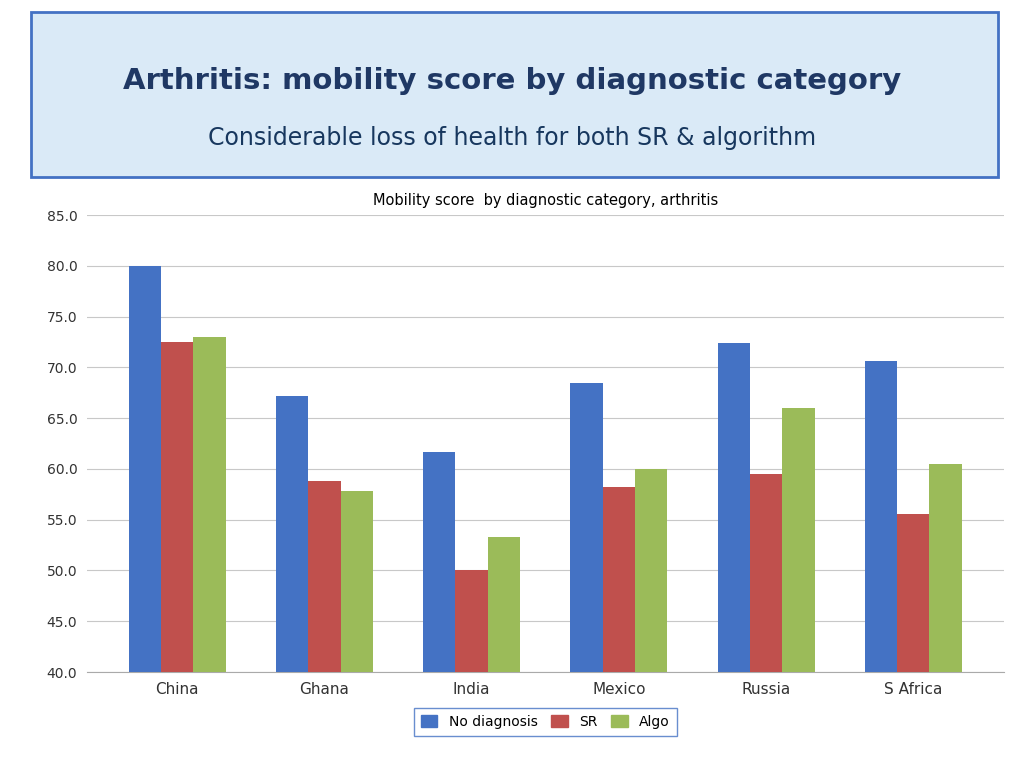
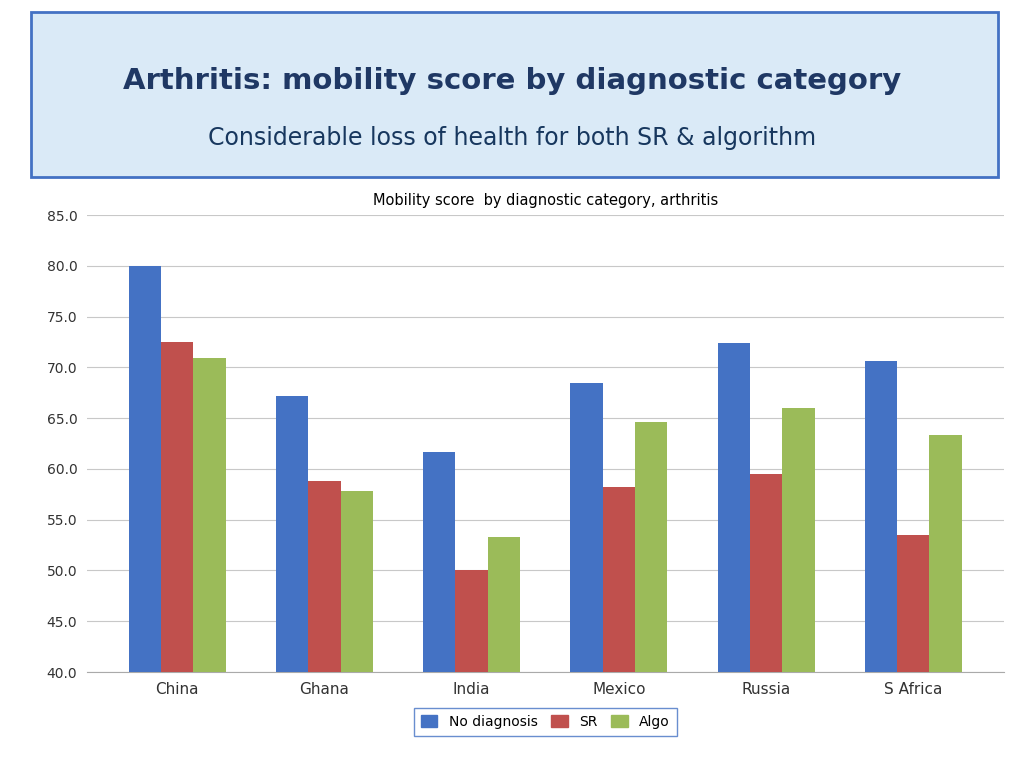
Algo/China: 73.0 -> 70.9
Algo/Mexico: 60.0 -> 64.6
SR/S Africa: 55.6 -> 53.5
Algo/S Africa: 60.5 -> 63.3
